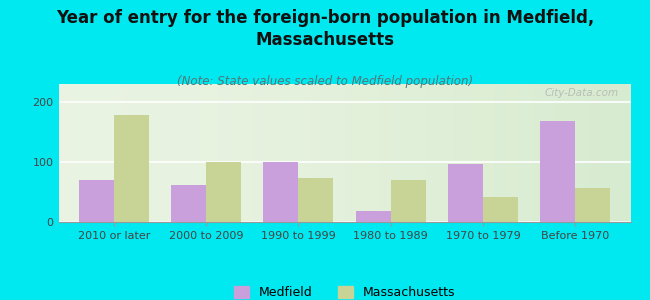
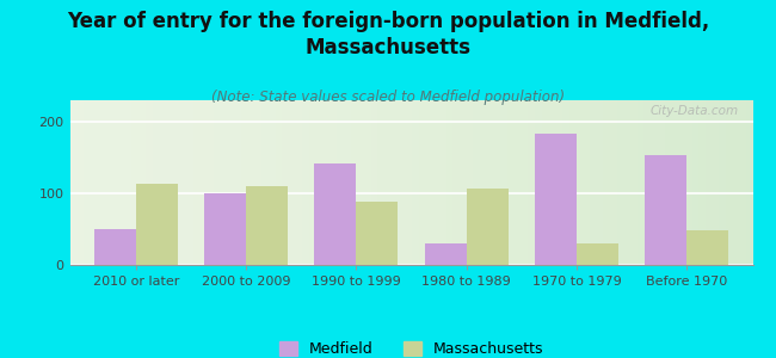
Medfield/2010 or later: 70 -> 50
Massachusetts/2010 or later: 178 -> 114
Medfield/2000 to 2009: 62 -> 100
Massachusetts/2000 to 2009: 100 -> 110
Medfield/1990 to 1999: 100 -> 142
Massachusetts/1990 to 1999: 73 -> 88
Medfield/1980 to 1989: 18 -> 30
Massachusetts/1980 to 1989: 70 -> 106
Medfield/1970 to 1979: 97 -> 184
Massachusetts/1970 to 1979: 42 -> 30
Medfield/Before 1970: 168 -> 154
Massachusetts/Before 1970: 57 -> 48
